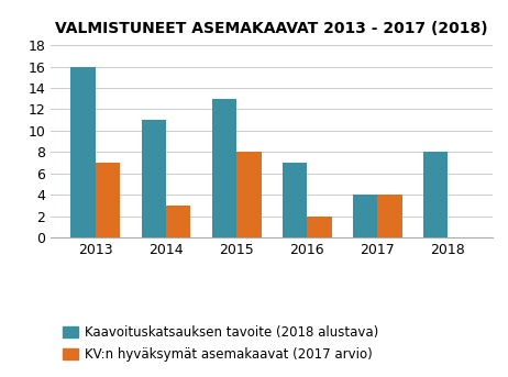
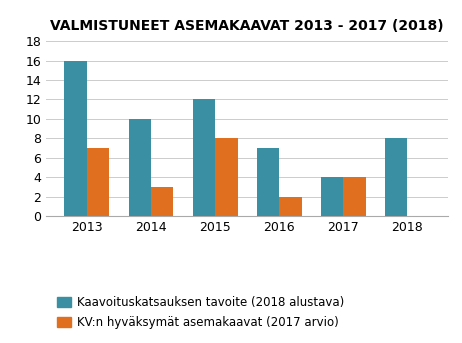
Kaavoituskatsauksen tavoite (2018 alustava)/2014: 11 -> 10
Kaavoituskatsauksen tavoite (2018 alustava)/2015: 13 -> 12
